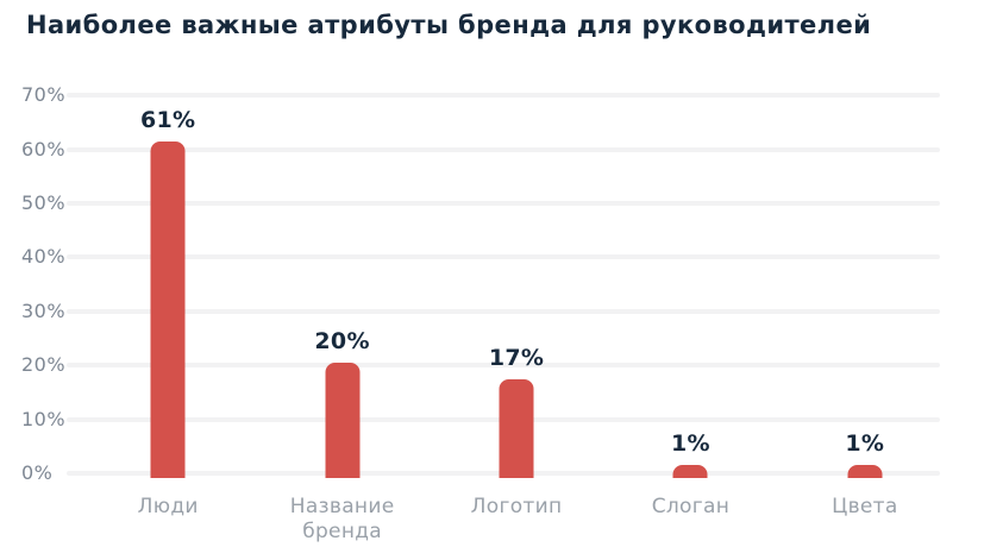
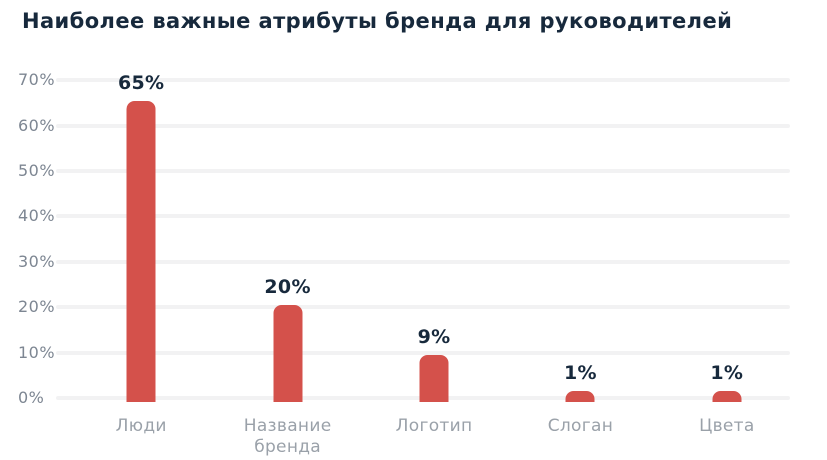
Люди: 61% -> 65%
Логотип: 17% -> 9%
